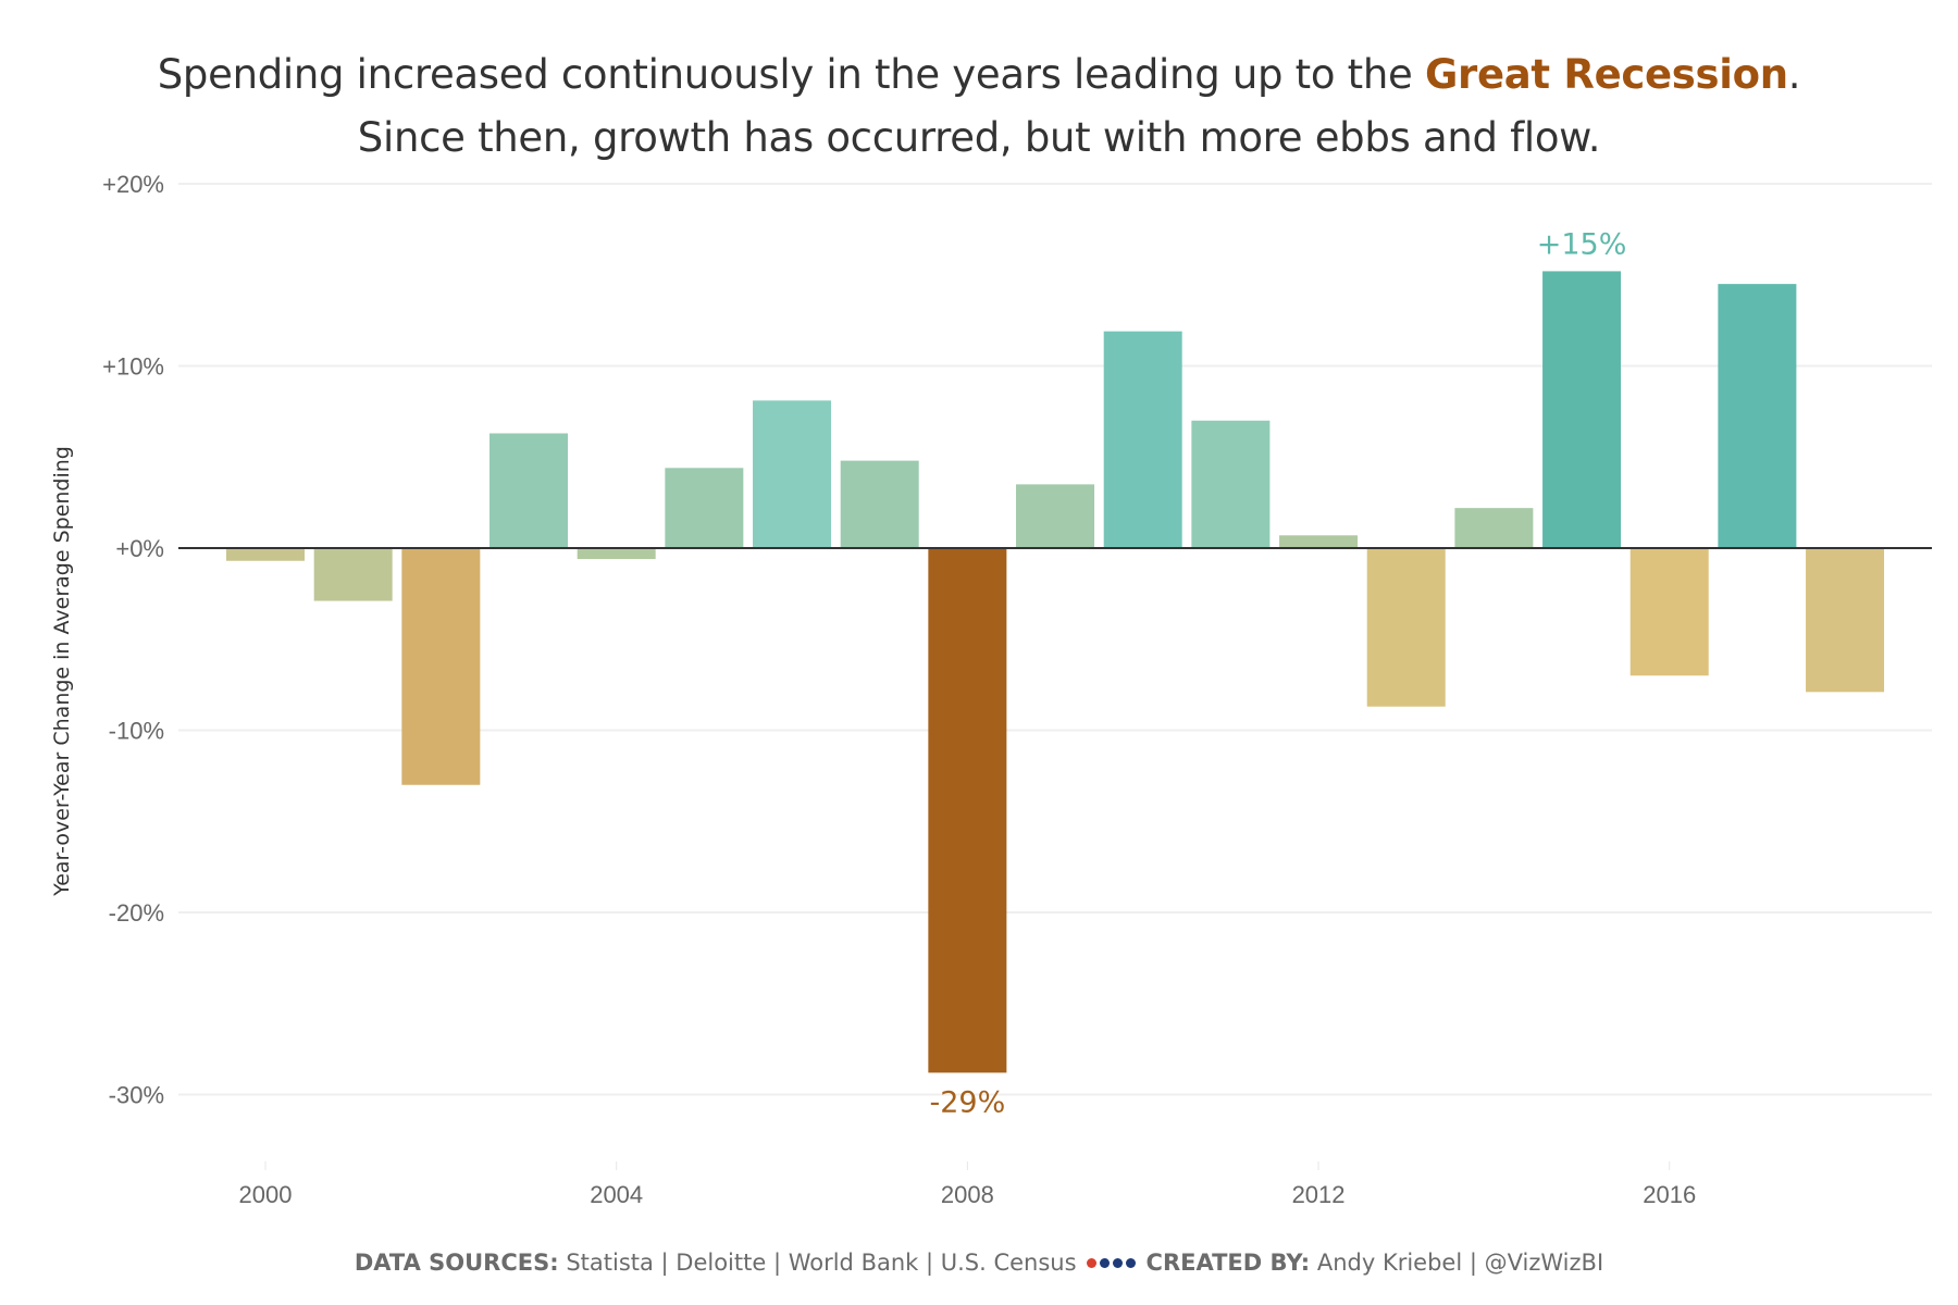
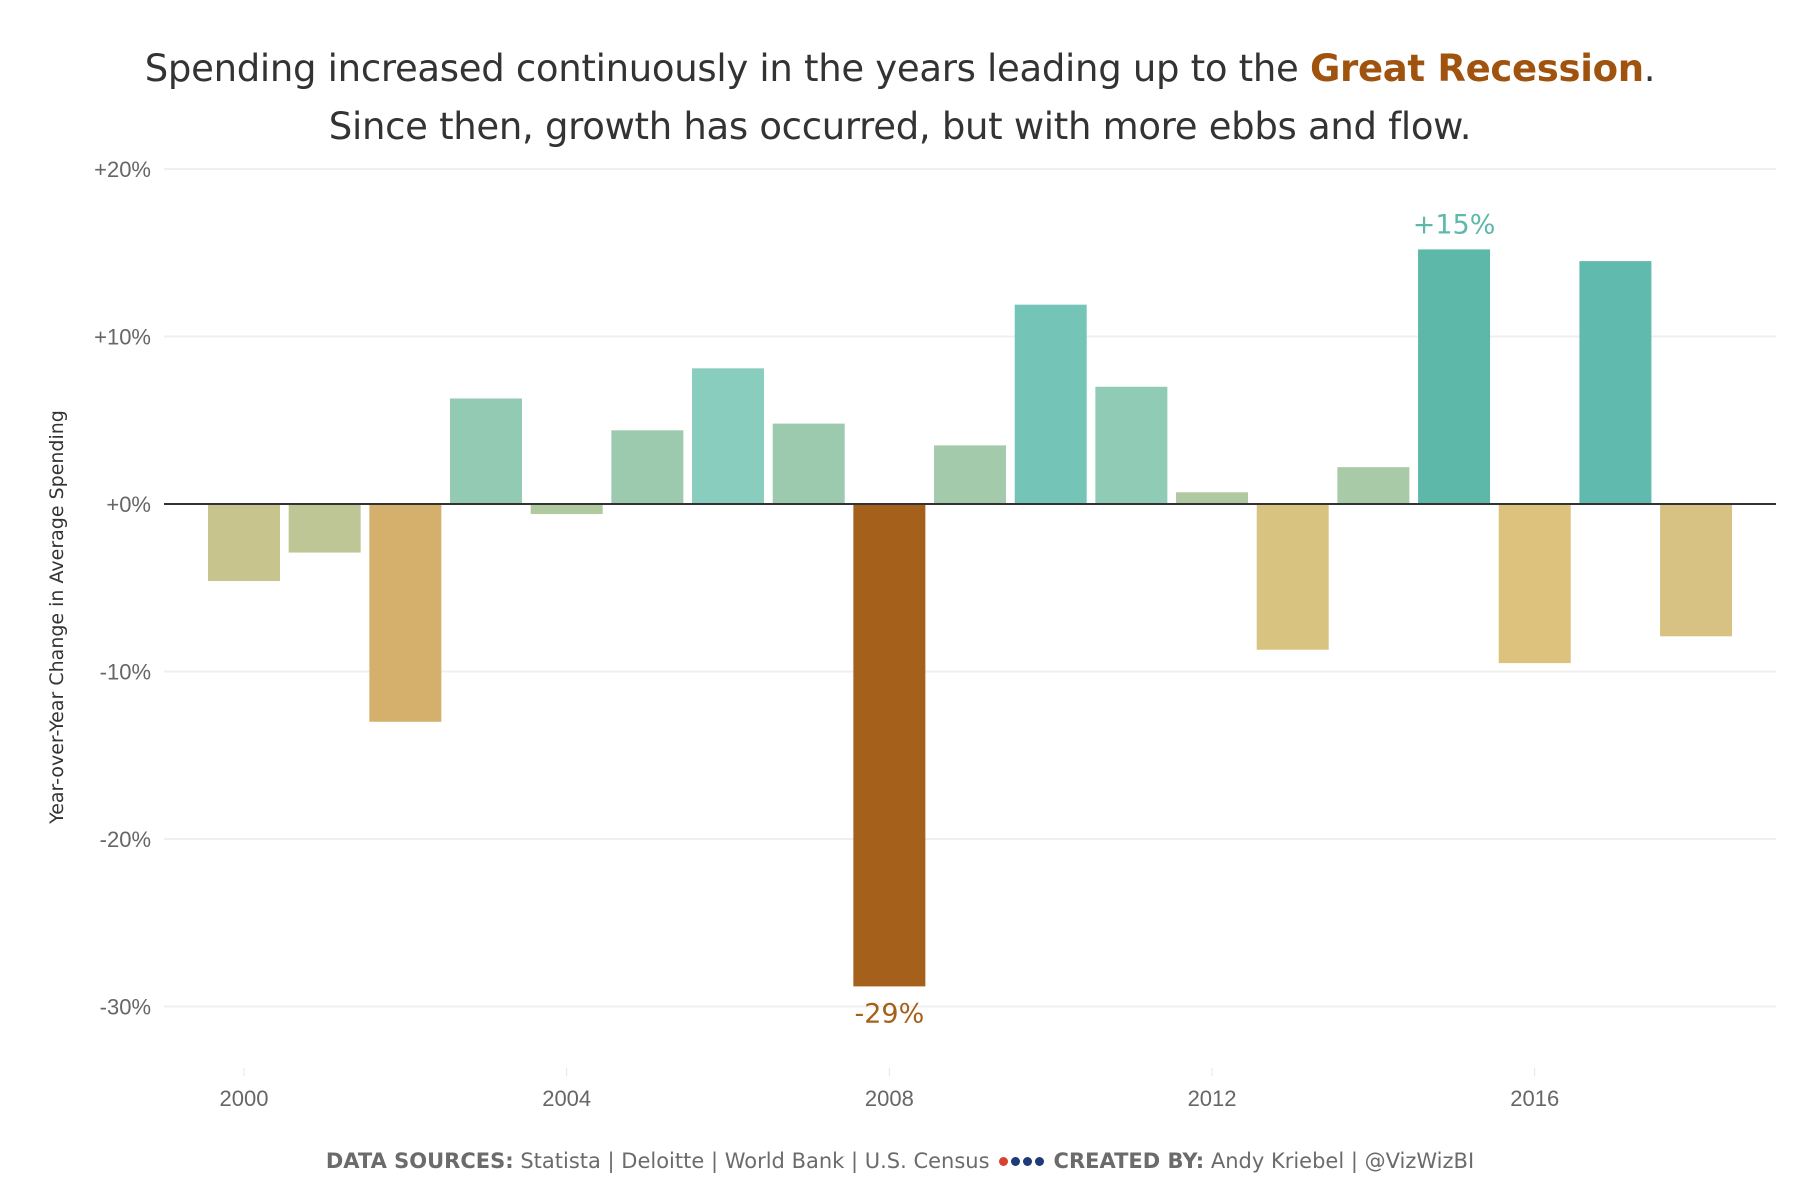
2000: -0.7% -> -4.6%
2016: -7.0% -> -9.5%
